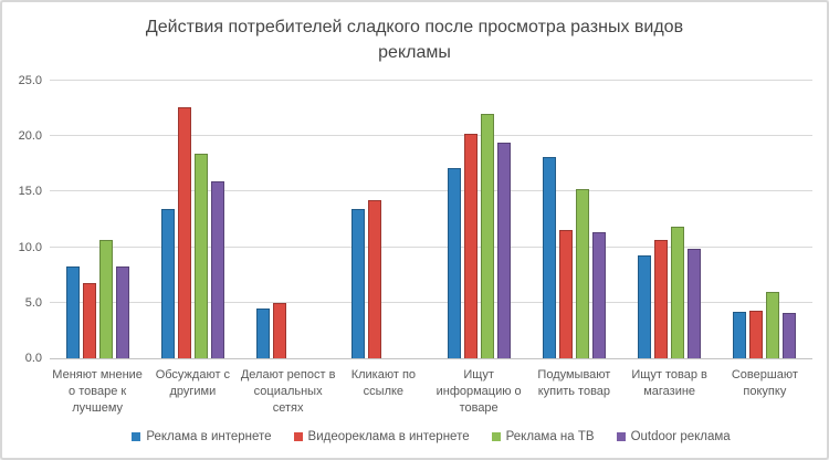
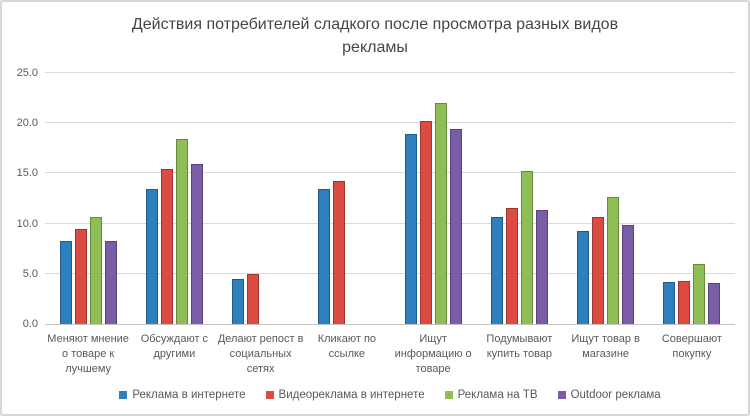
Видеореклама в интернете/Меняют мнение о товаре к лучшему: 6.8 -> 9.5
Видеореклама в интернете/Обсуждают с другими: 22.6 -> 15.4
Реклама в интернете/Ищут информацию о товаре: 17.1 -> 18.9
Реклама в интернете/Подумывают купить товар: 18.1 -> 10.7
Реклама на ТВ/Ищут товар в магазине: 11.9 -> 12.7
